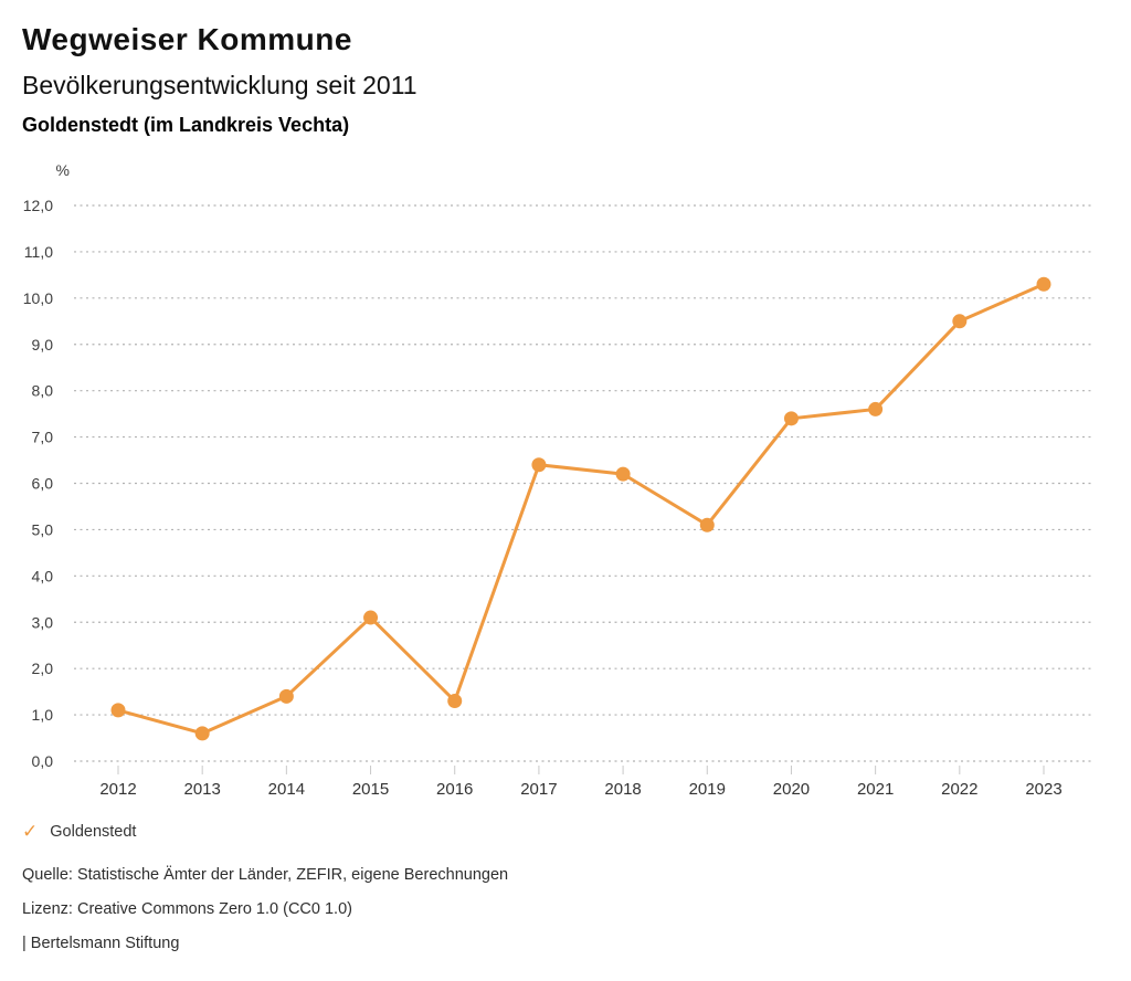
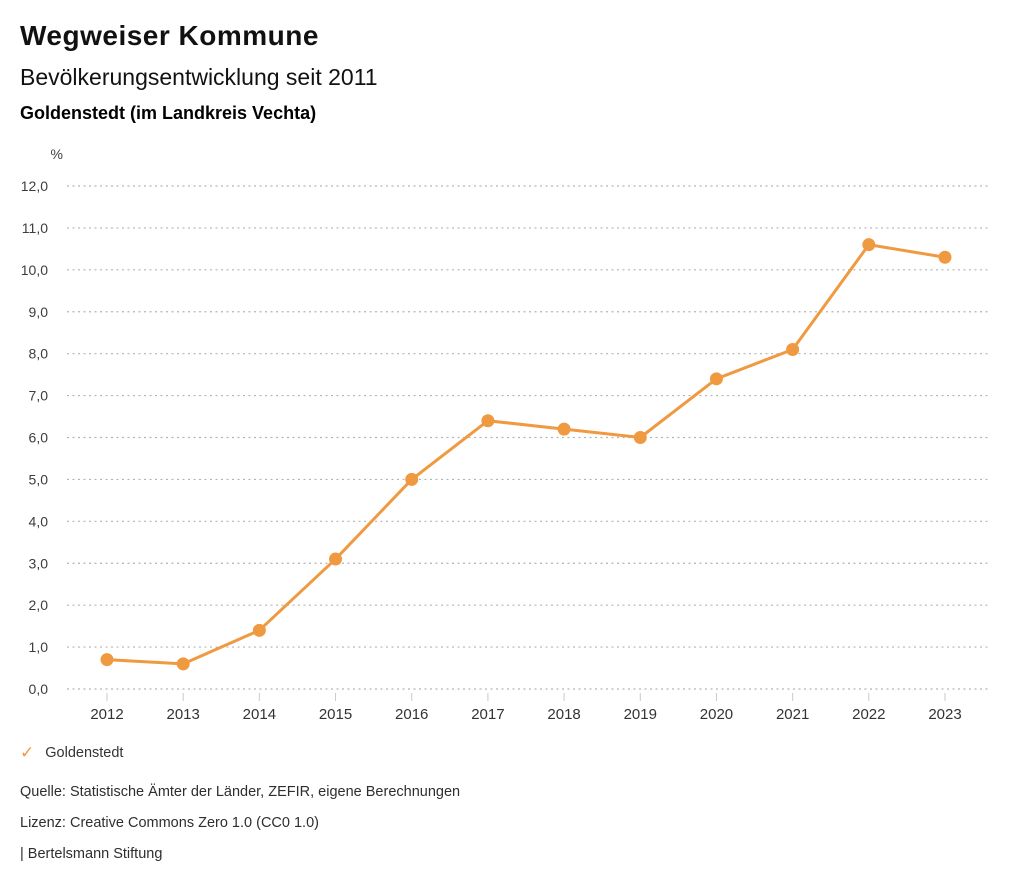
2012: 1,1 -> 0,7
2016: 1,3 -> 5,0
2019: 5,1 -> 6,0
2021: 7,6 -> 8,1
2022: 9,5 -> 10,6
